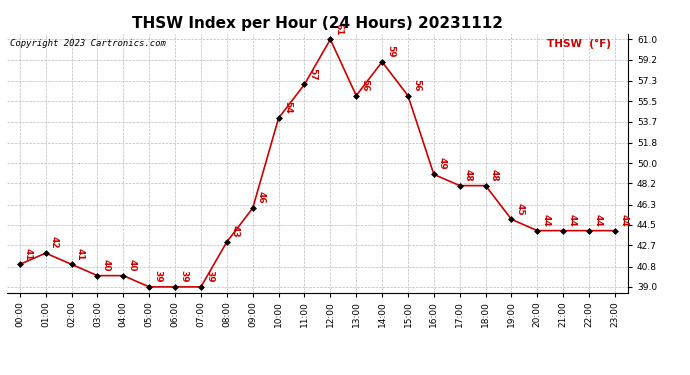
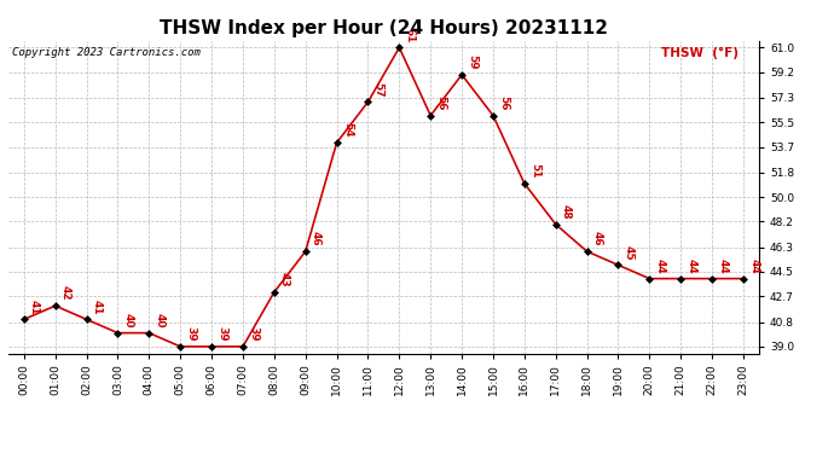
16:00: 49 -> 51
18:00: 48 -> 46
